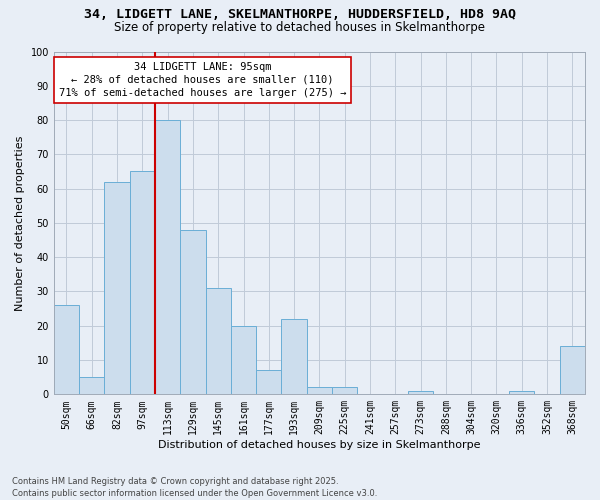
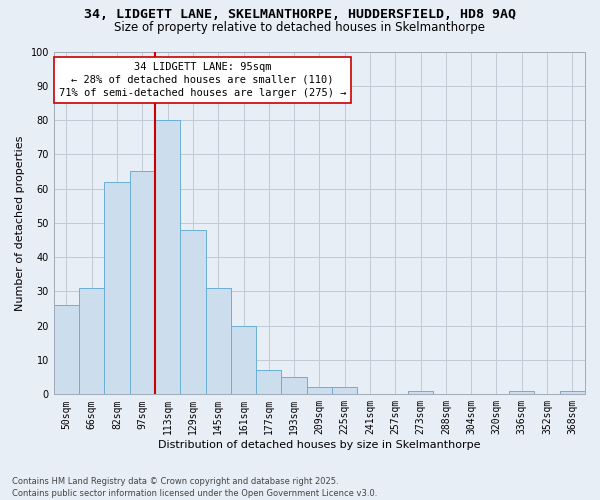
66sqm: 5 -> 31
193sqm: 22 -> 5
368sqm: 14 -> 1
